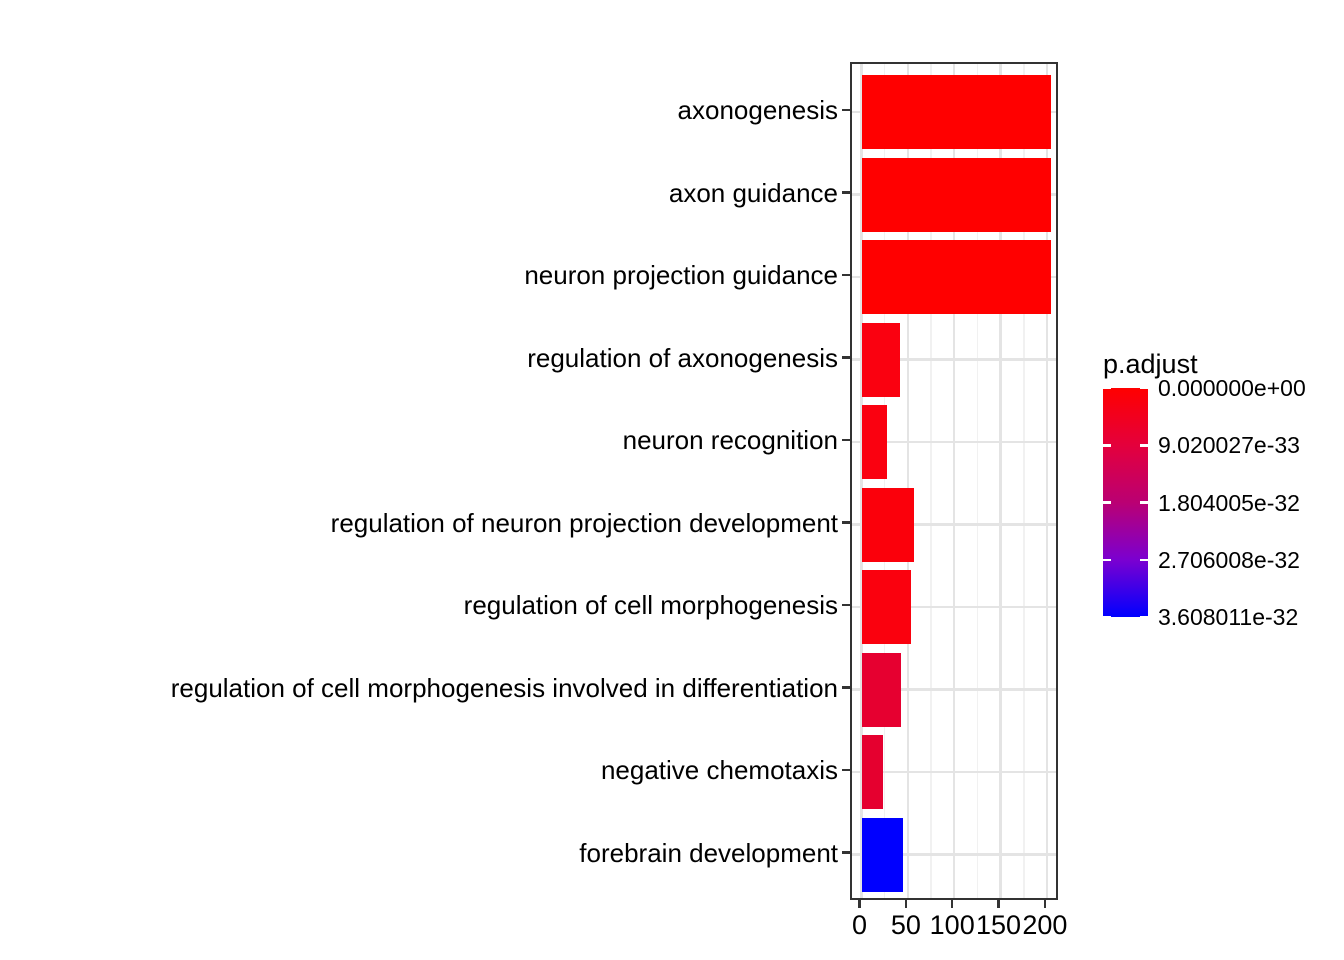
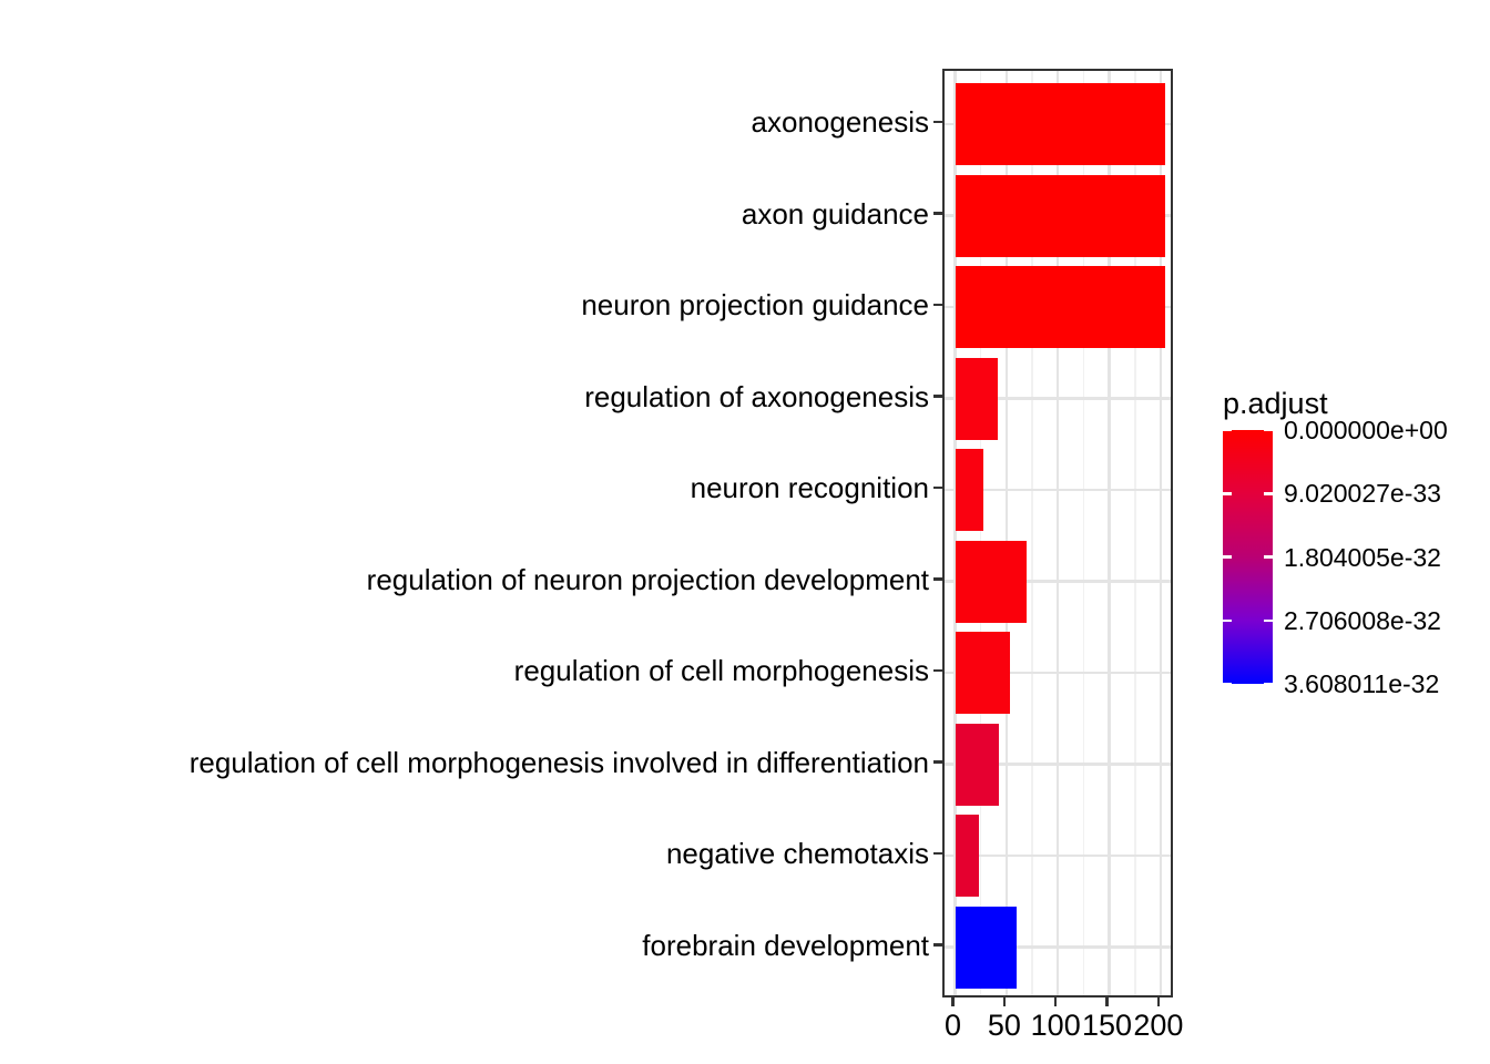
regulation of neuron projection development: 60 -> 70
forebrain development: 40 -> 60
